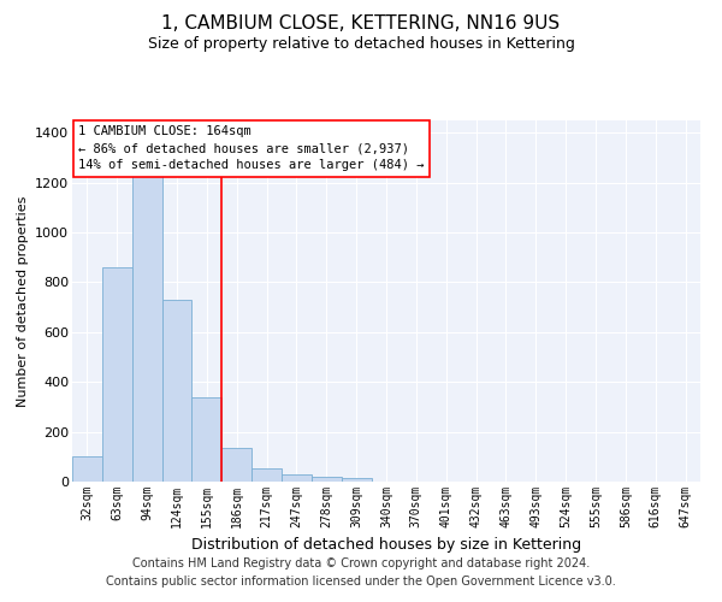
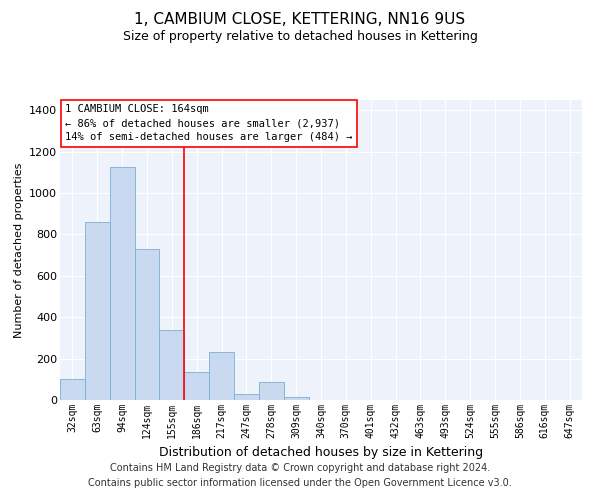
94sqm: 1230 -> 1125
217sqm: 55 -> 230
278sqm: 20 -> 85
